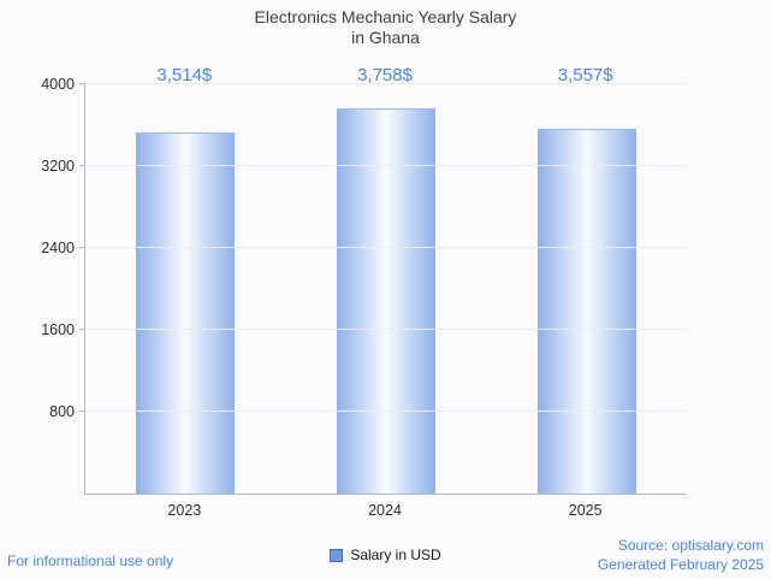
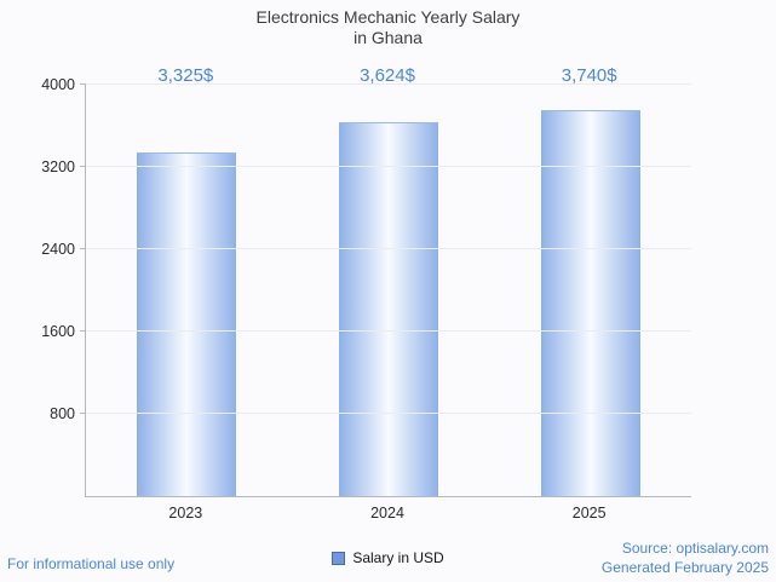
2023: 3,514 -> 3,325
2024: 3,758 -> 3,624
2025: 3,557 -> 3,740
